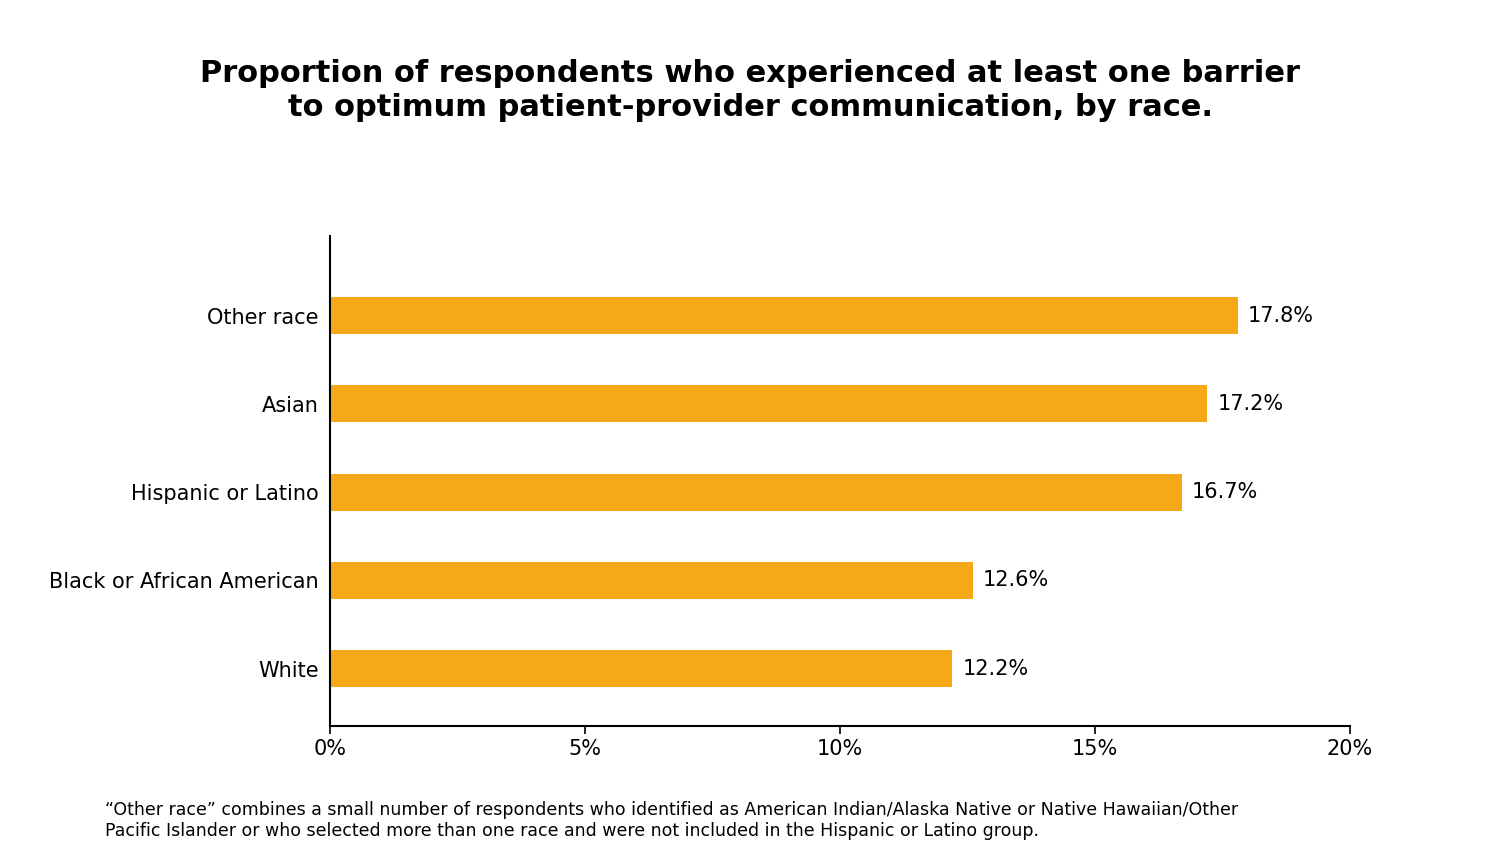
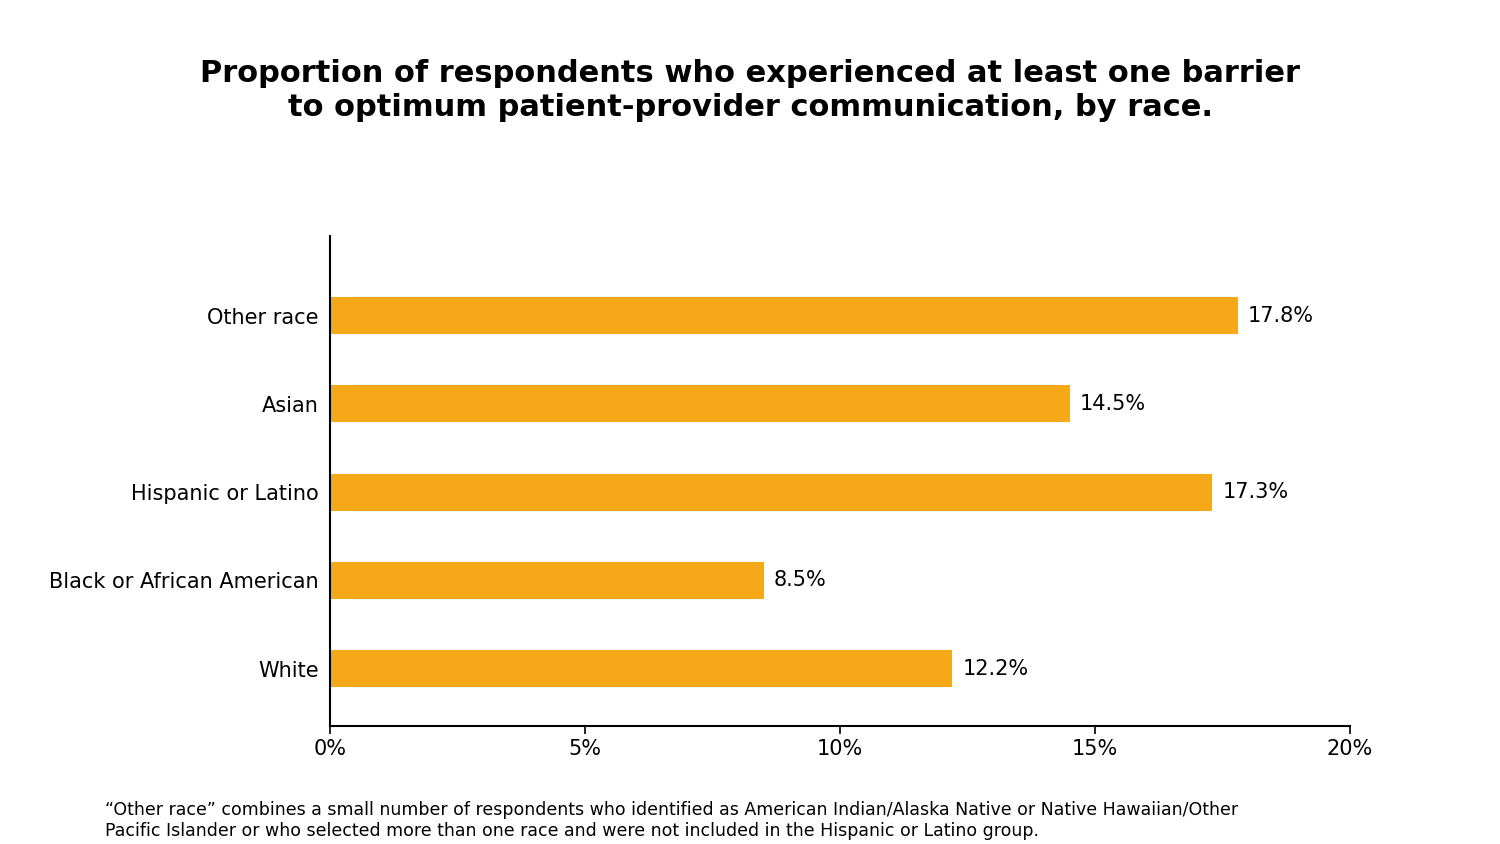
Asian: 17.2% -> 14.5%
Hispanic or Latino: 16.7% -> 17.3%
Black or African American: 12.6% -> 8.5%
